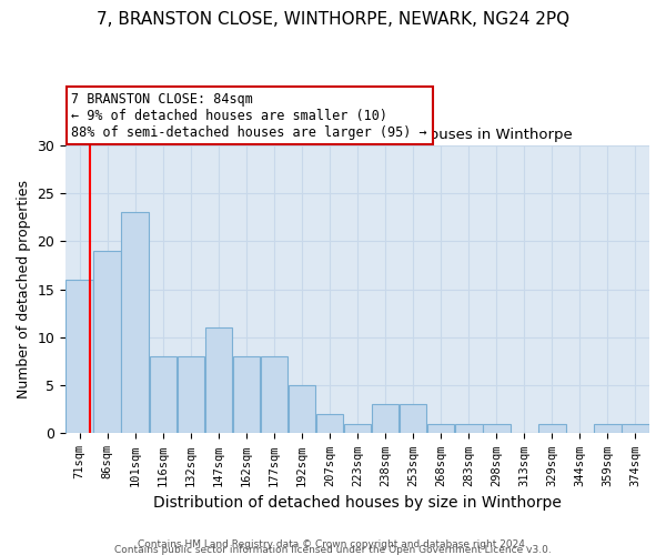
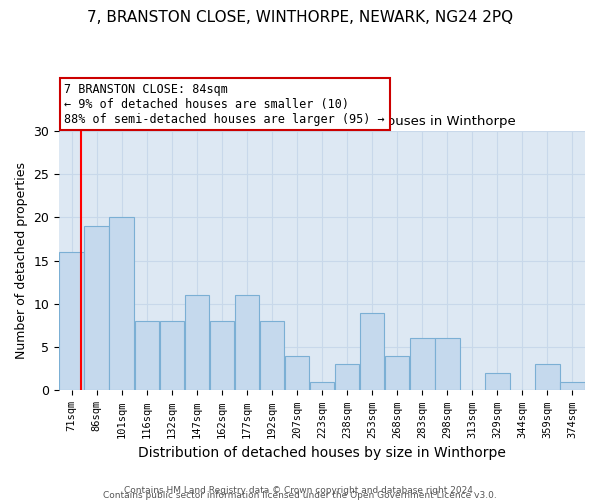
101sqm: 23 -> 20
177sqm: 8 -> 11
192sqm: 5 -> 8
207sqm: 2 -> 4
253sqm: 3 -> 9
268sqm: 1 -> 4
283sqm: 1 -> 6
298sqm: 1 -> 6
329sqm: 1 -> 2
359sqm: 1 -> 3
